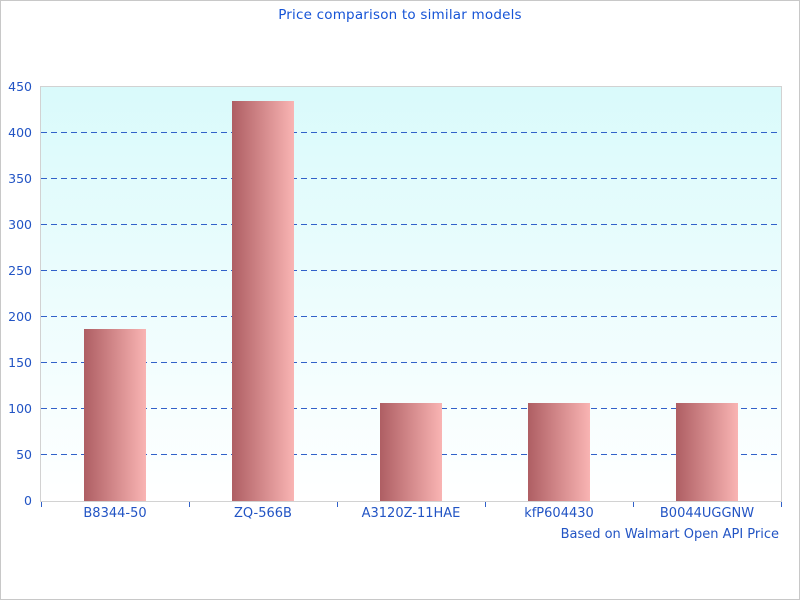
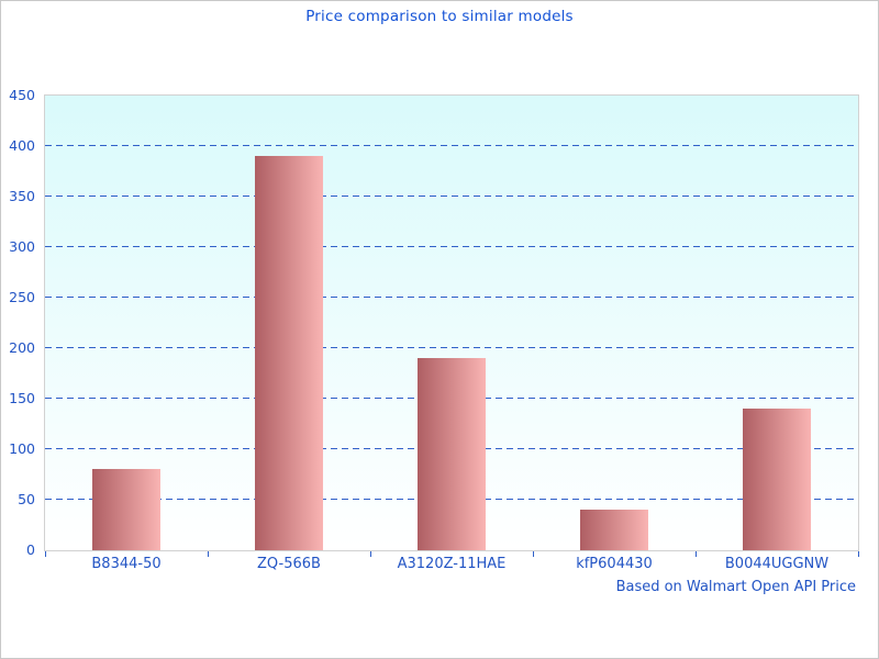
B8344-50: 190 -> 80
ZQ-566B: 440 -> 390
A3120Z-11HAE: 110 -> 190
kfP604430: 110 -> 40
B0044UGGNW: 110 -> 140
